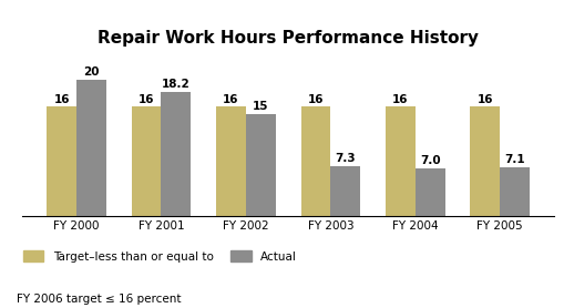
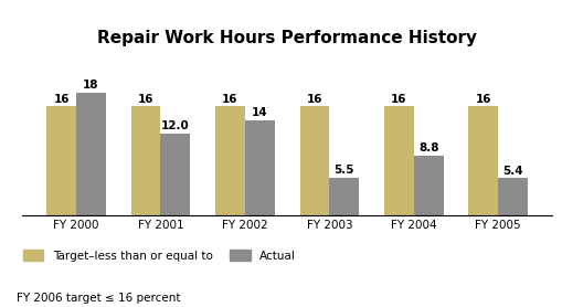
Actual/FY 2000: 20 -> 18
Actual/FY 2001: 18.2 -> 12.0
Actual/FY 2002: 15 -> 14
Actual/FY 2003: 7.3 -> 5.5
Actual/FY 2004: 7.0 -> 8.8
Actual/FY 2005: 7.1 -> 5.4
